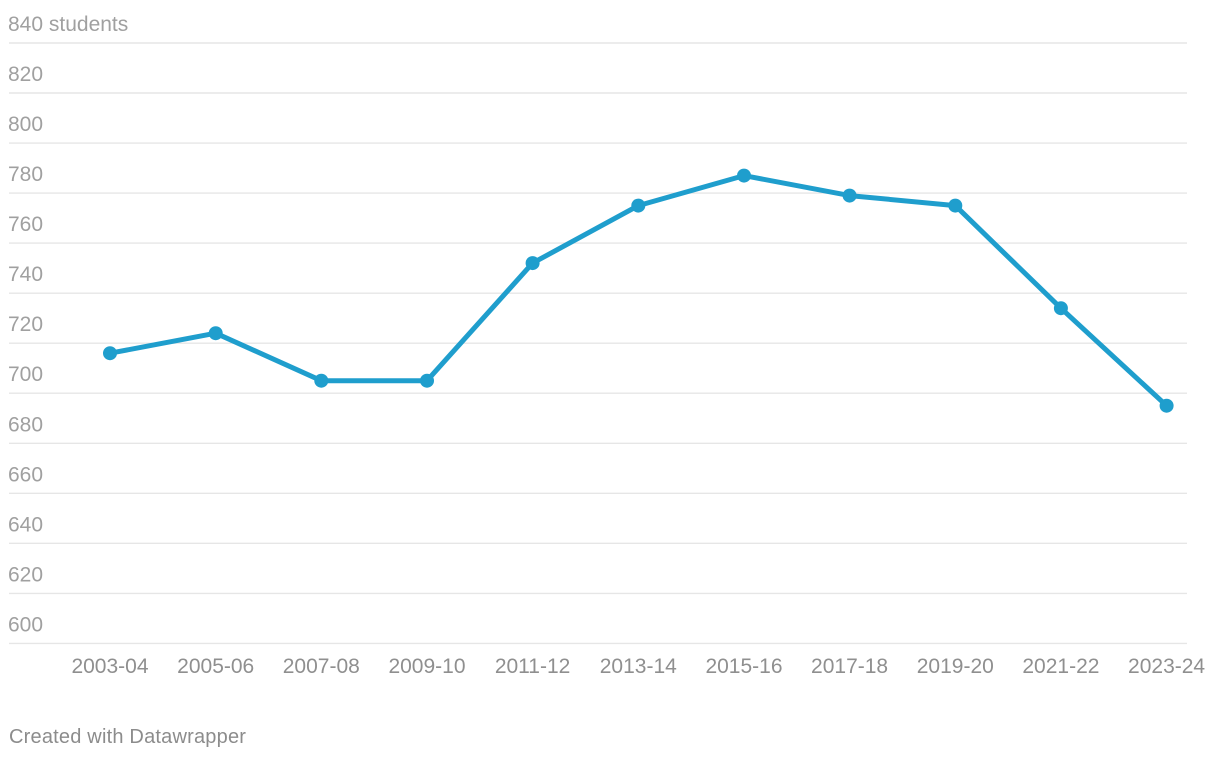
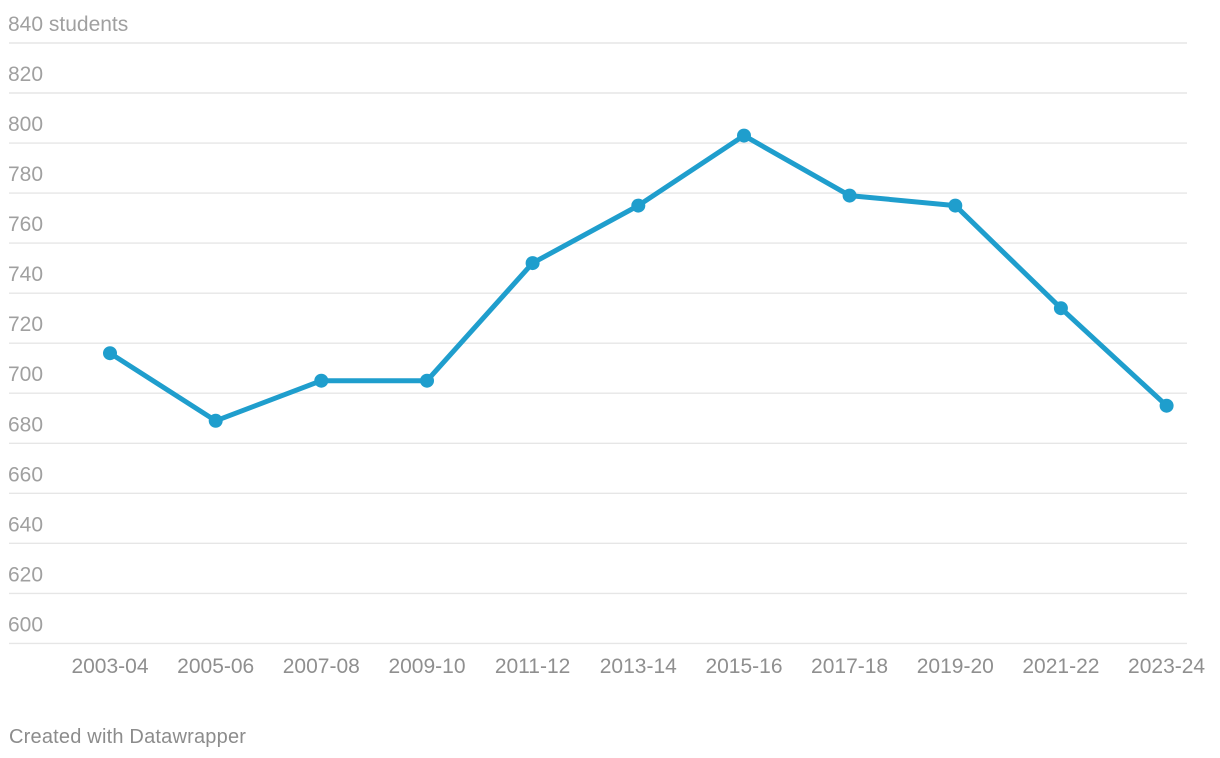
2005-06: 724 -> 689
2015-16: 787 -> 803
